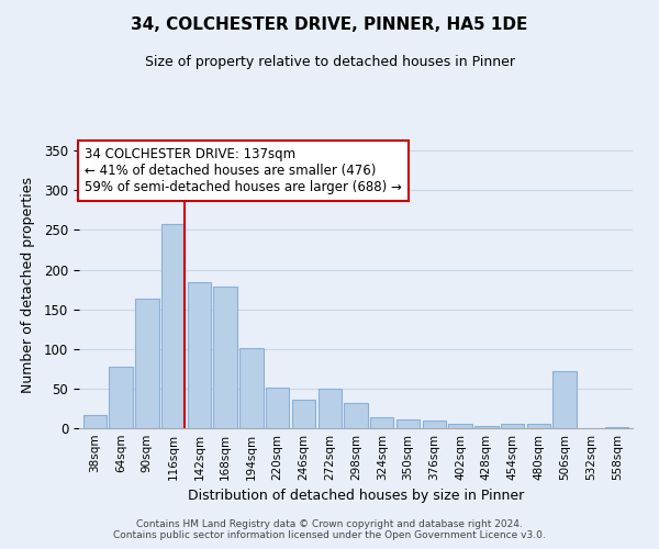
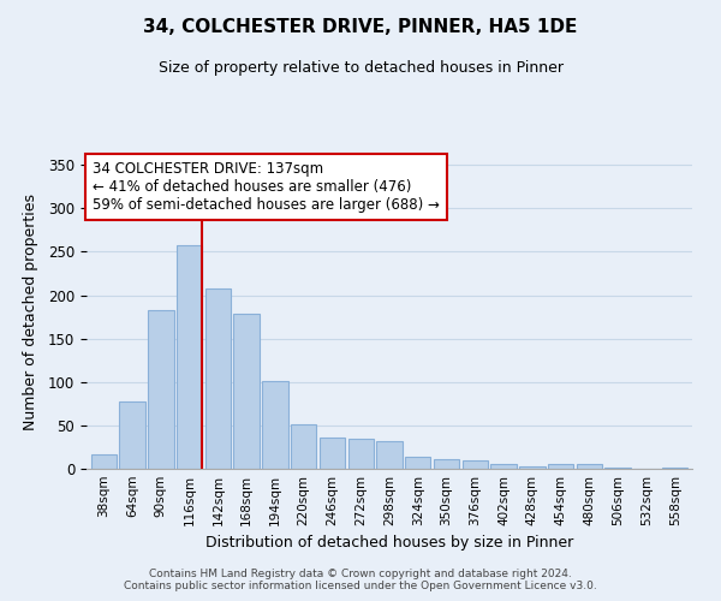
90sqm: 164 -> 183
142sqm: 184 -> 208
272sqm: 50 -> 35
506sqm: 72 -> 2
